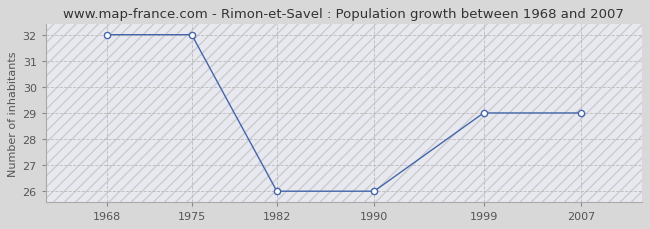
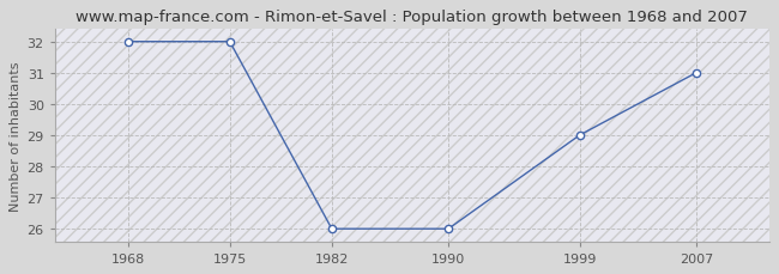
2007: 29 -> 31
